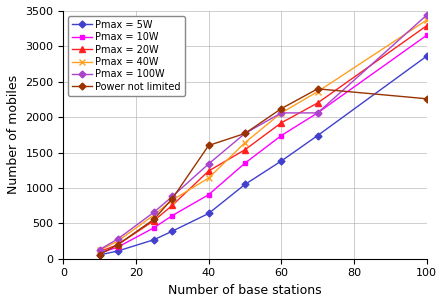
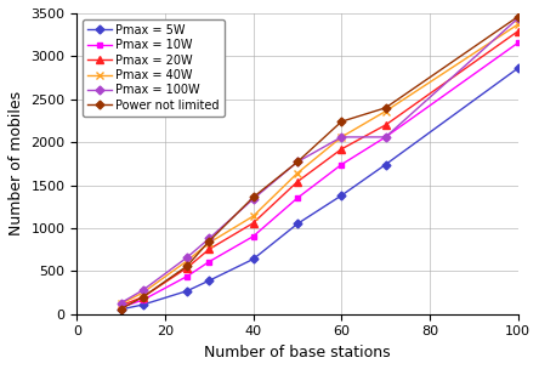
Pmax = 20W/40: 1240 -> 1060
Power not limited/40: 1600 -> 1360
Power not limited/60: 2120 -> 2240
Power not limited/100: 2260 -> 3460
